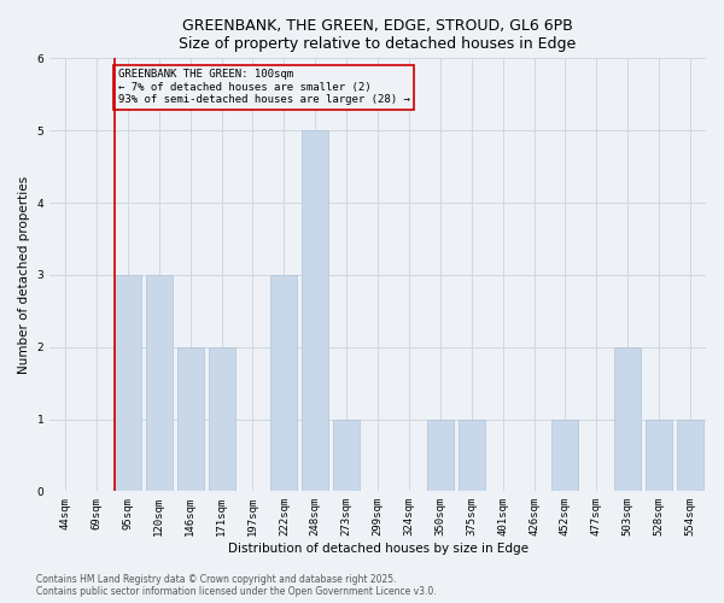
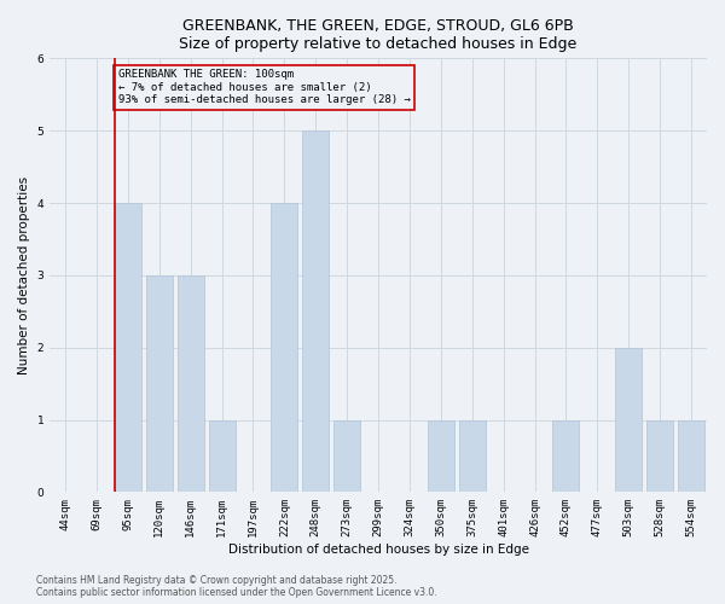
95sqm: 3 -> 4
146sqm: 2 -> 3
171sqm: 2 -> 1
222sqm: 3 -> 4
